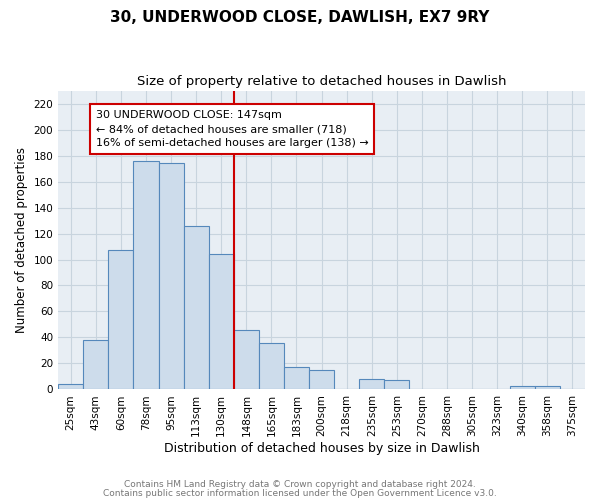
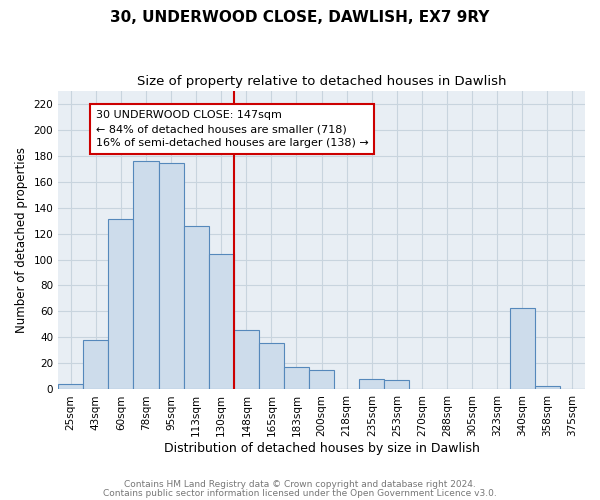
60sqm: 107 -> 131
340sqm: 3 -> 63
